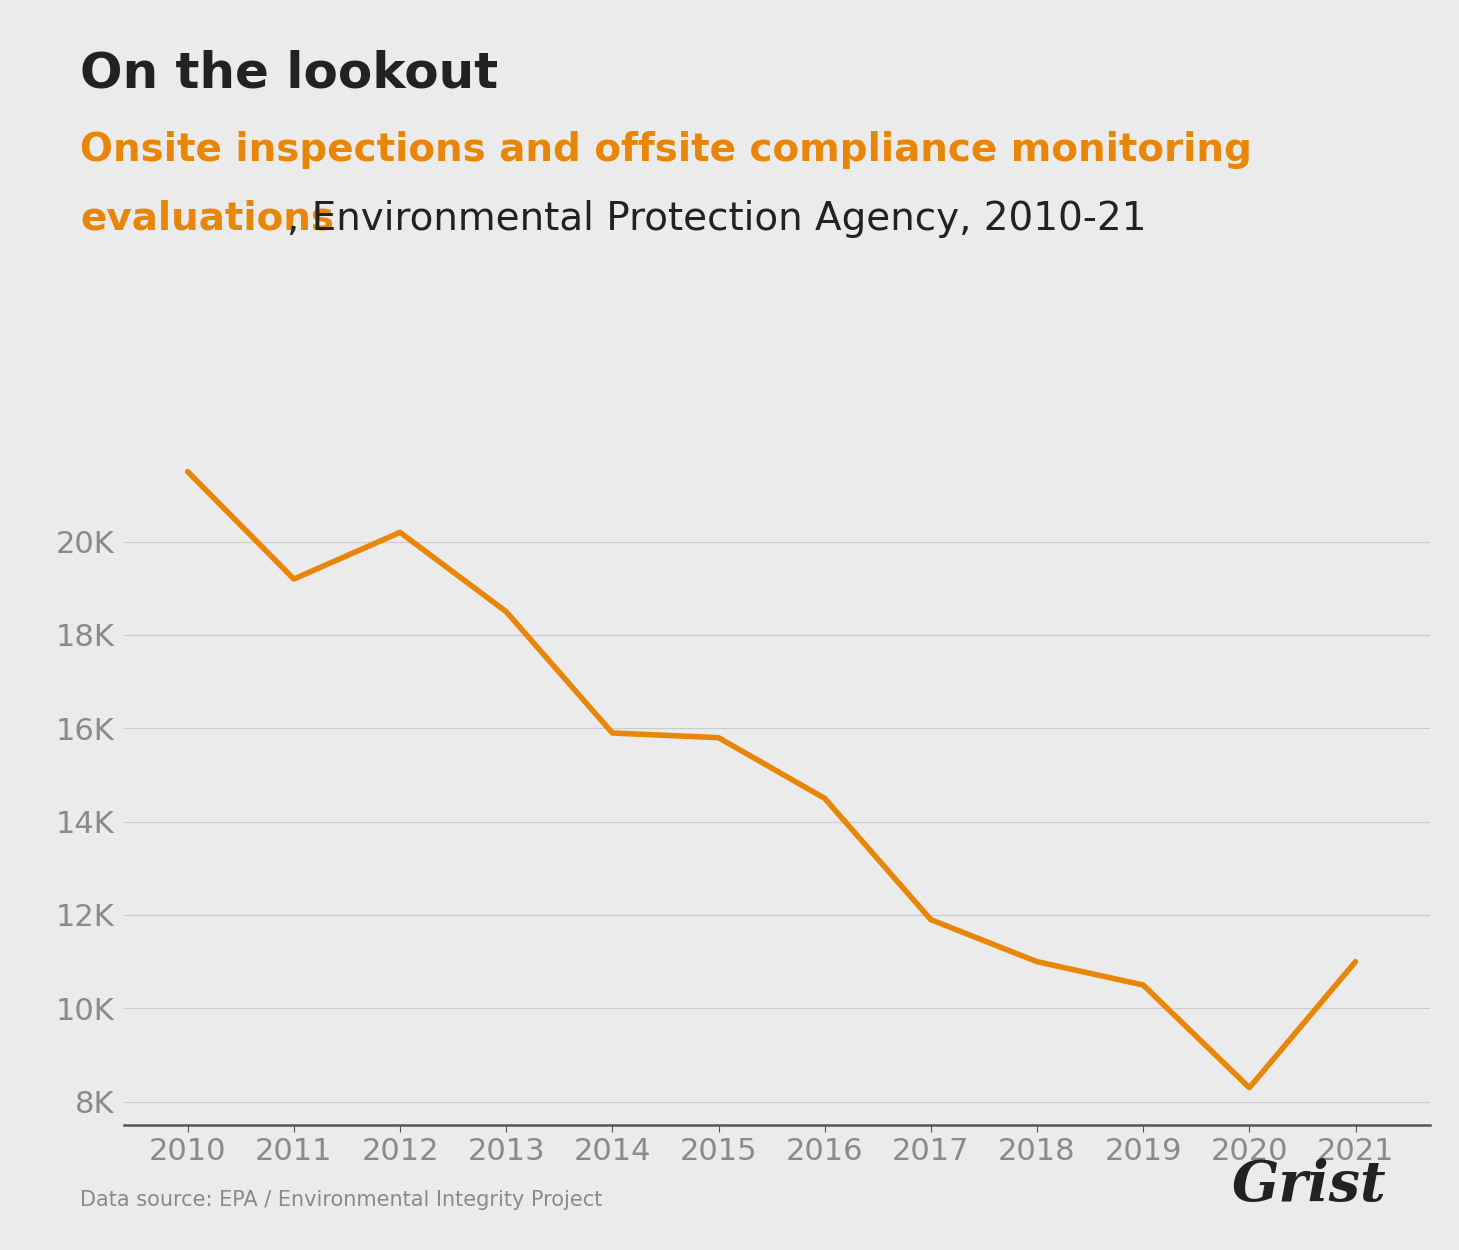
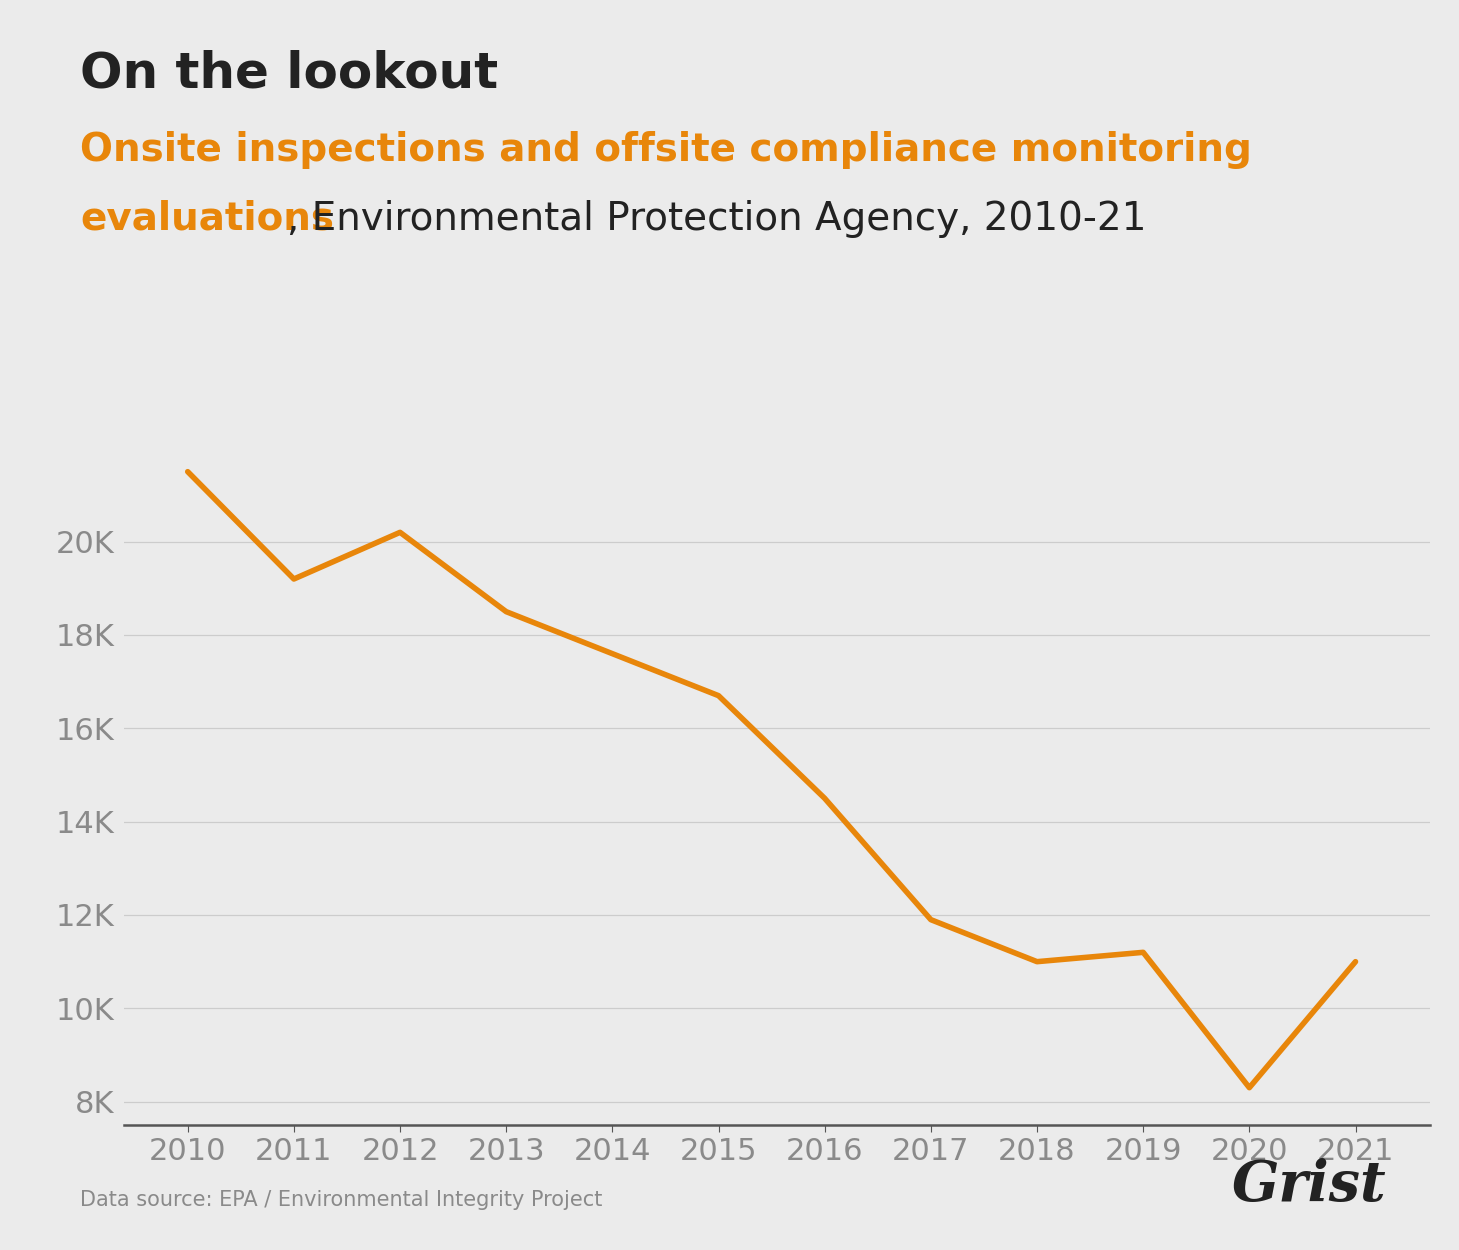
2014: 15.9K -> 17.6K
2015: 15.8K -> 16.7K
2019: 10.5K -> 11.2K
